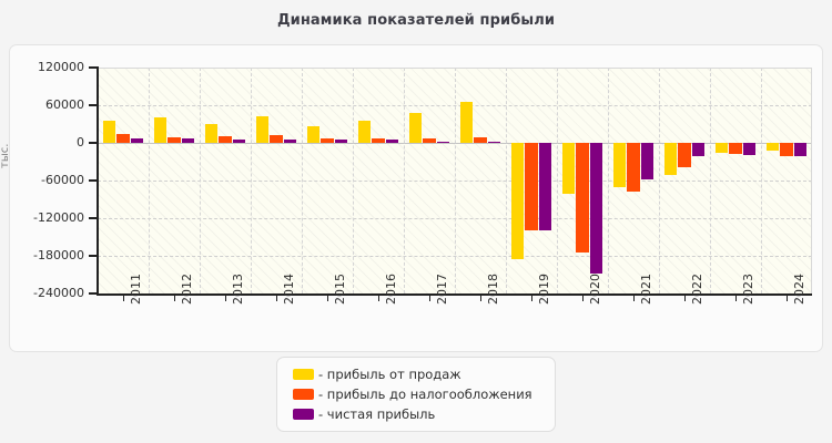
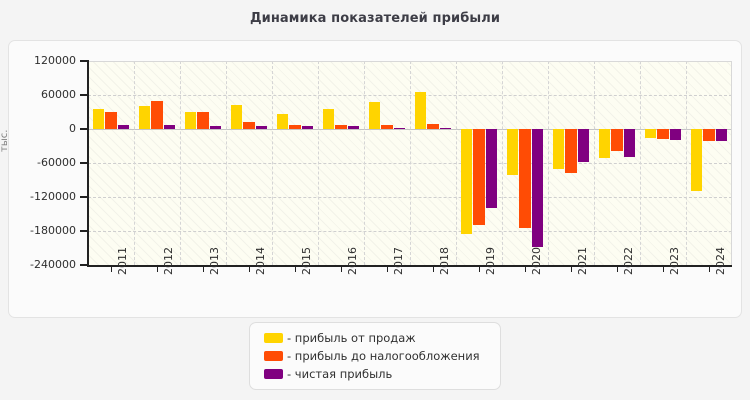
- прибыль до налогообложения/2011: 10000 -> 30000
- прибыль до налогообложения/2012: 10000 -> 50000
- прибыль до налогообложения/2013: 10000 -> 30000
- прибыль до налогообложения/2019: -140000 -> -170000
- чистая прибыль/2022: -20000 -> -50000
- прибыль от продаж/2024: -10000 -> -110000
